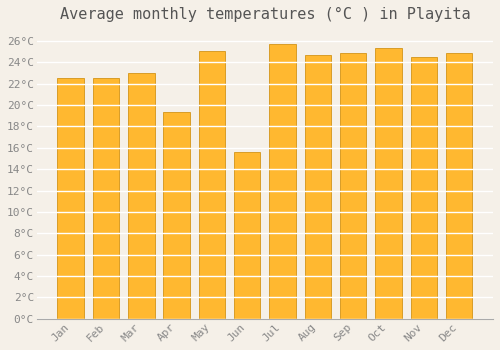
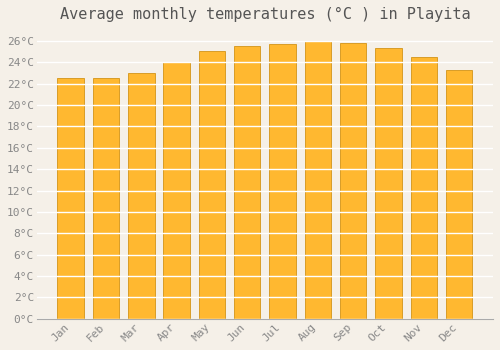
Apr: 19.3°C -> 24.0°C
Jun: 15.6°C -> 25.5°C
Aug: 24.7°C -> 26.0°C
Sep: 24.9°C -> 25.8°C
Dec: 24.9°C -> 23.3°C
